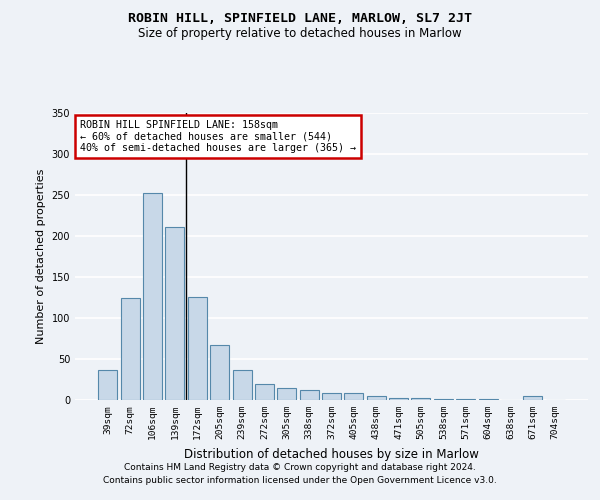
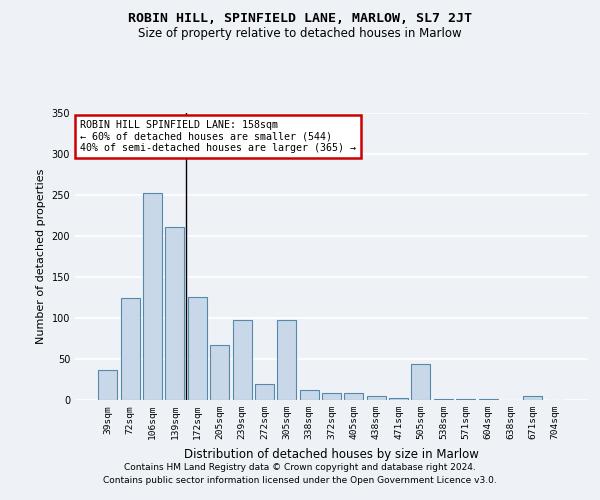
239sqm: 36 -> 98
305sqm: 15 -> 98
505sqm: 2 -> 44
